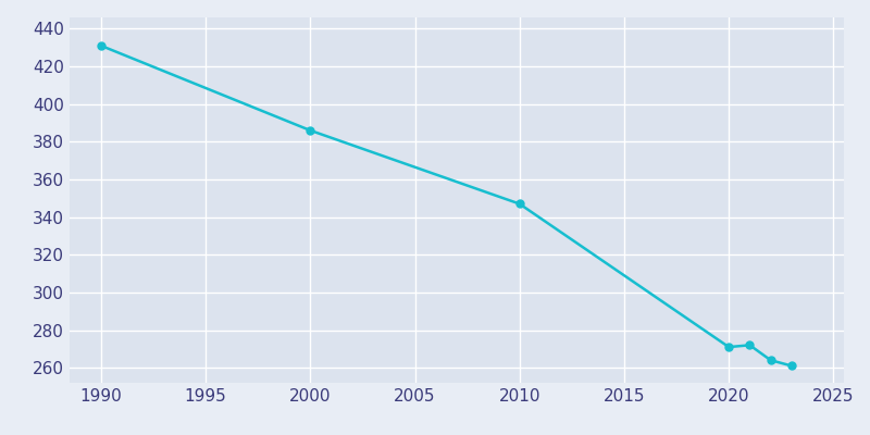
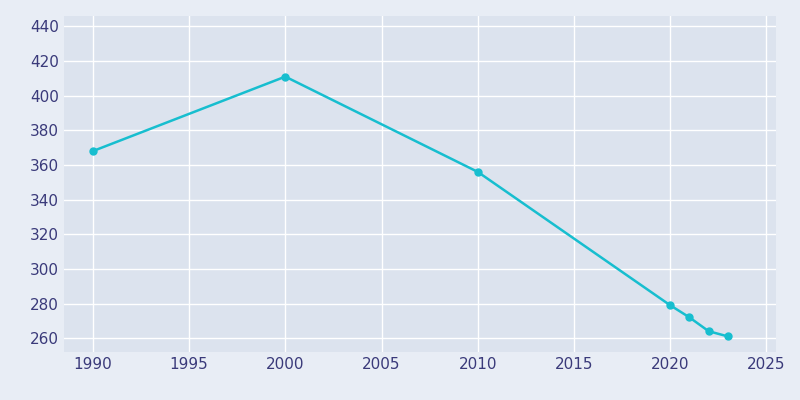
1990: 431 -> 368
2000: 386 -> 411
2010: 347 -> 356
2020: 271 -> 279
